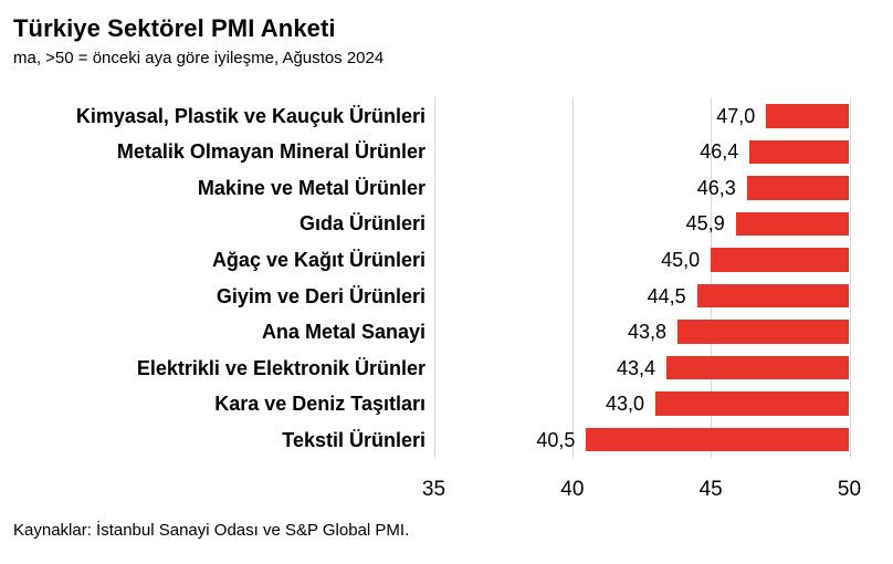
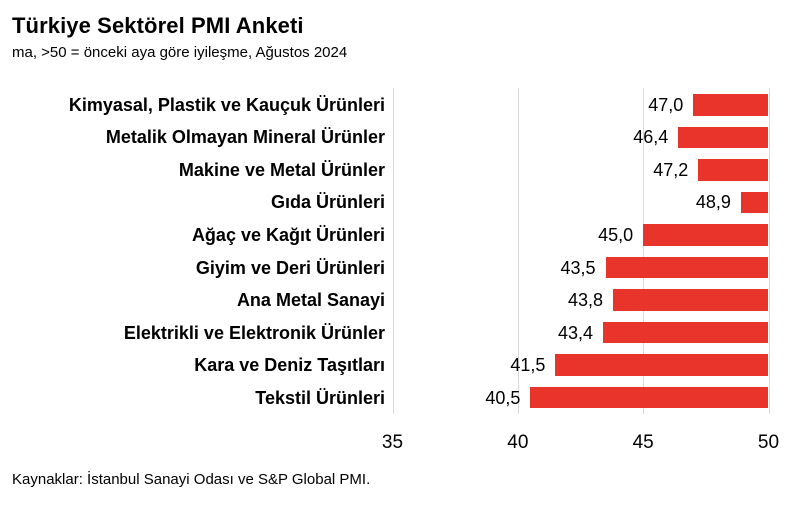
Makine ve Metal Ürünler: 46,3 -> 47,2
Gıda Ürünleri: 45,9 -> 48,9
Giyim ve Deri Ürünleri: 44,5 -> 43,5
Kara ve Deniz Taşıtları: 43,0 -> 41,5
